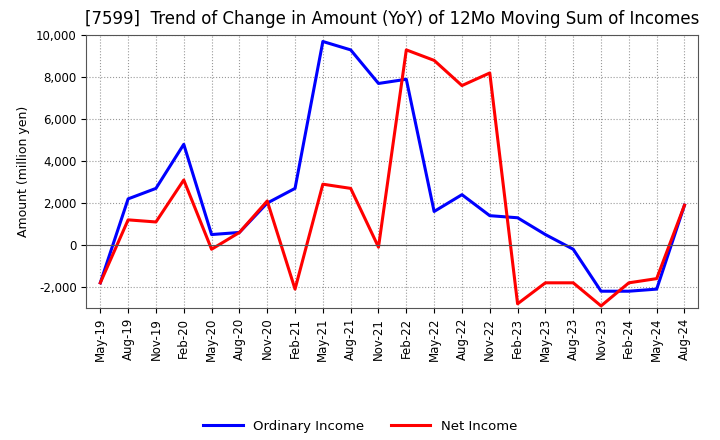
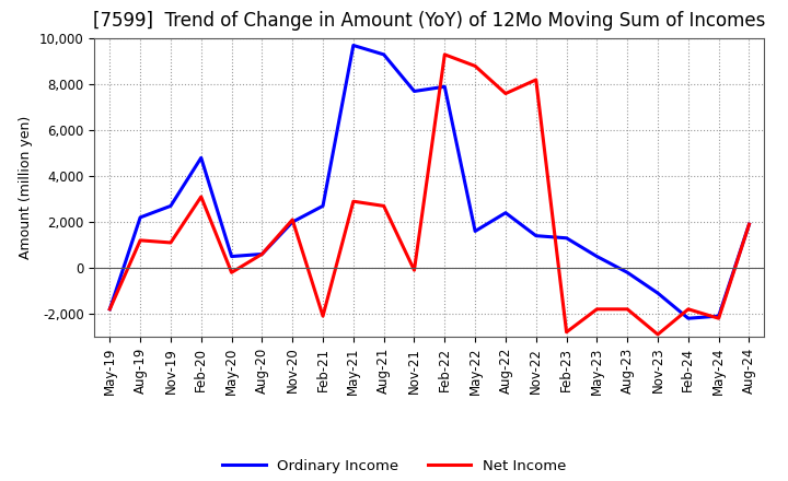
Ordinary Income/Nov-23: -2,200 -> -1,100
Net Income/May-24: -1,600 -> -2,200
